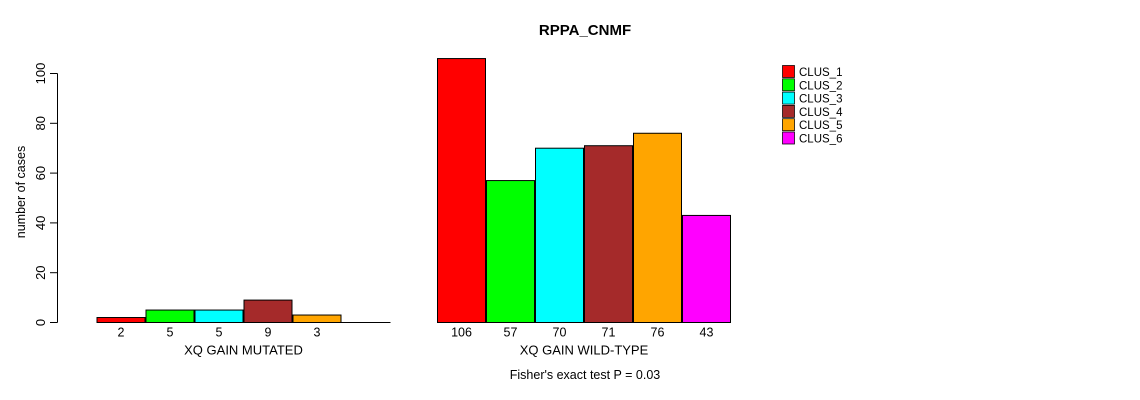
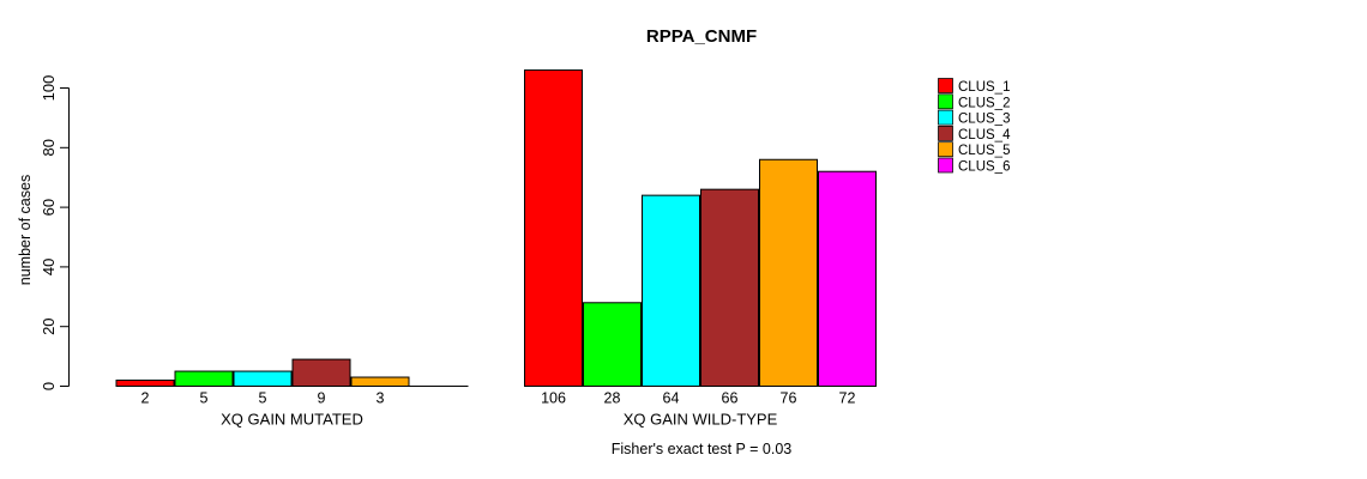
CLUS_2/XQ GAIN WILD-TYPE: 57 -> 28
CLUS_3/XQ GAIN WILD-TYPE: 70 -> 64
CLUS_4/XQ GAIN WILD-TYPE: 71 -> 66
CLUS_6/XQ GAIN WILD-TYPE: 43 -> 72
